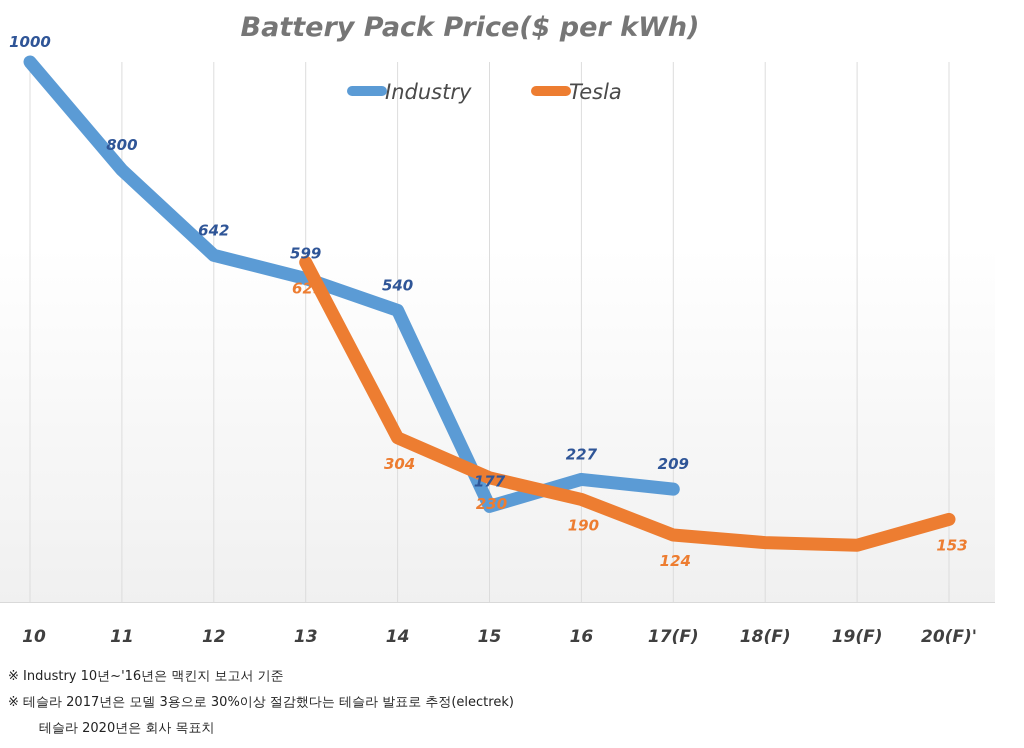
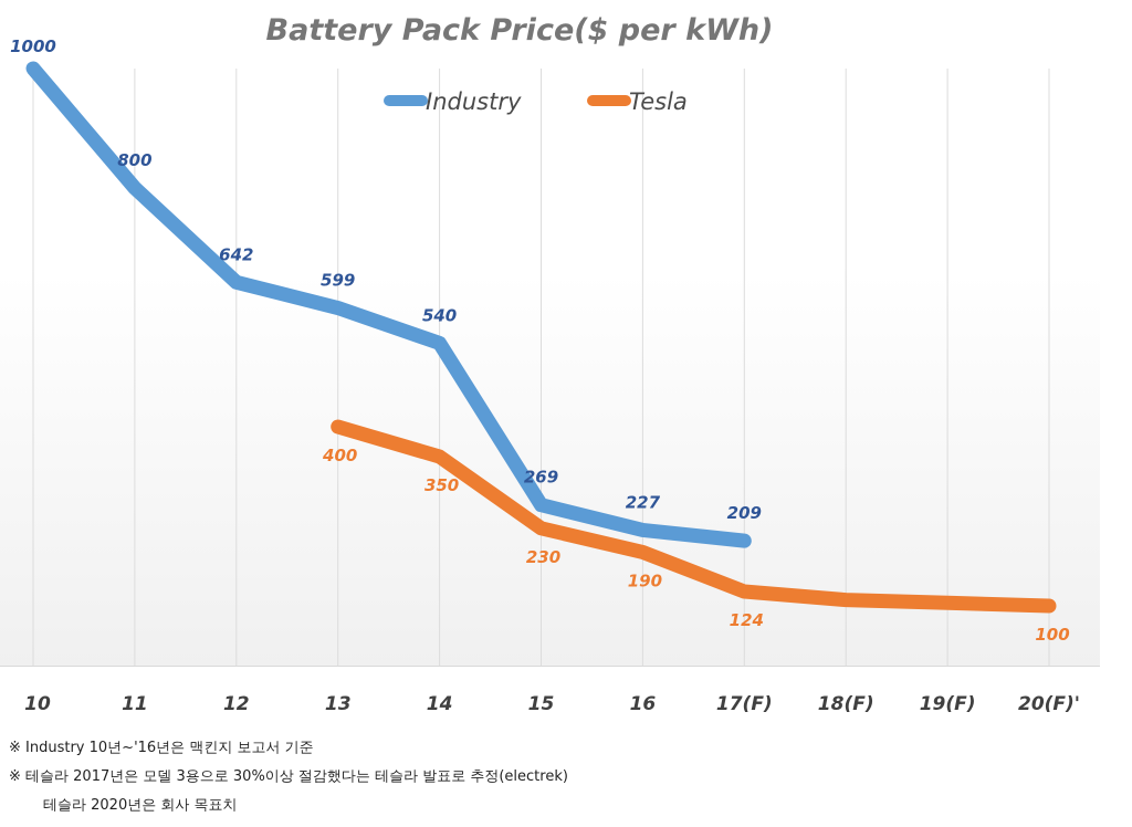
Tesla/13: 629 -> 400
Tesla/14: 304 -> 350
Industry/15: 177 -> 269
Tesla/20(F)': 153 -> 100
